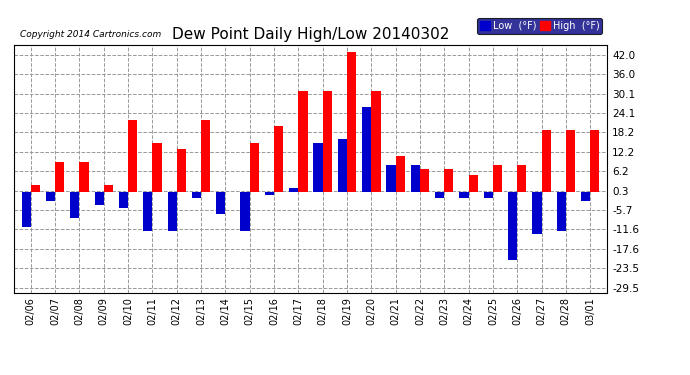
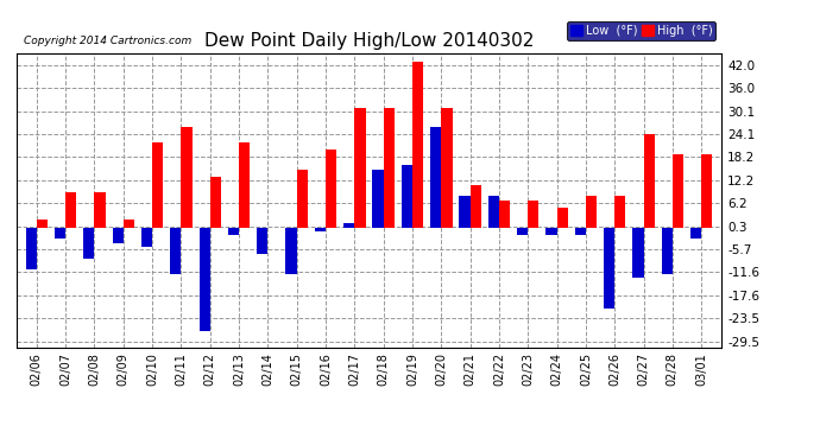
High (°F)/02/11: 15 -> 26
Low (°F)/02/12: -12 -> -27
High (°F)/02/27: 19 -> 24
